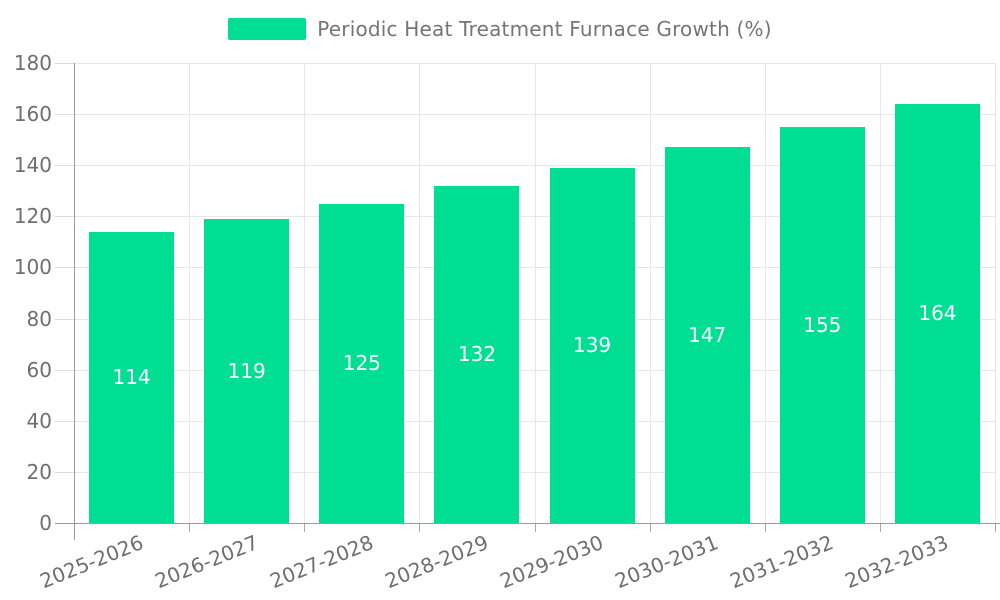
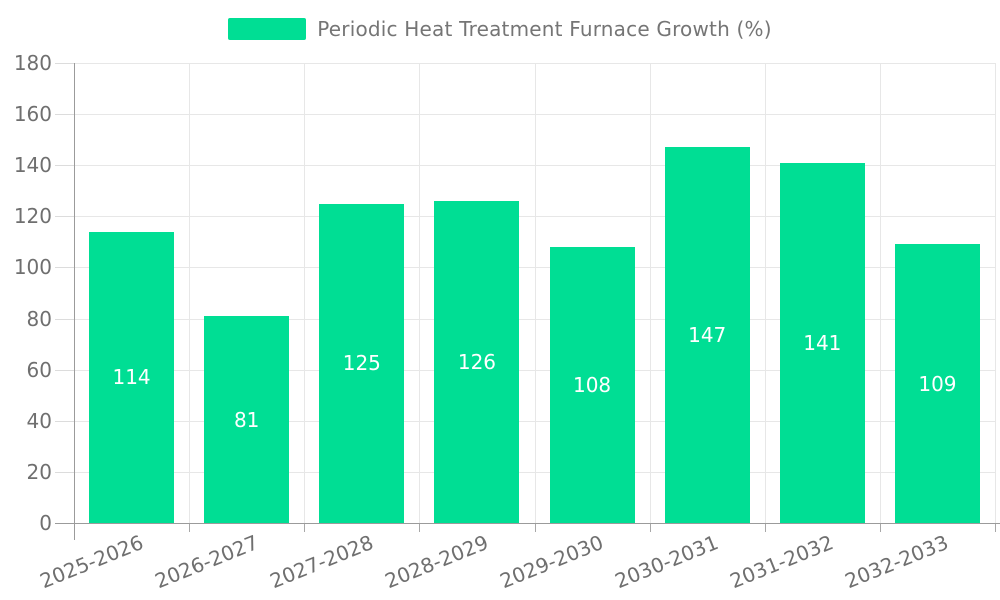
2026-2027: 119 -> 81
2028-2029: 132 -> 126
2029-2030: 139 -> 108
2031-2032: 155 -> 141
2032-2033: 164 -> 109
